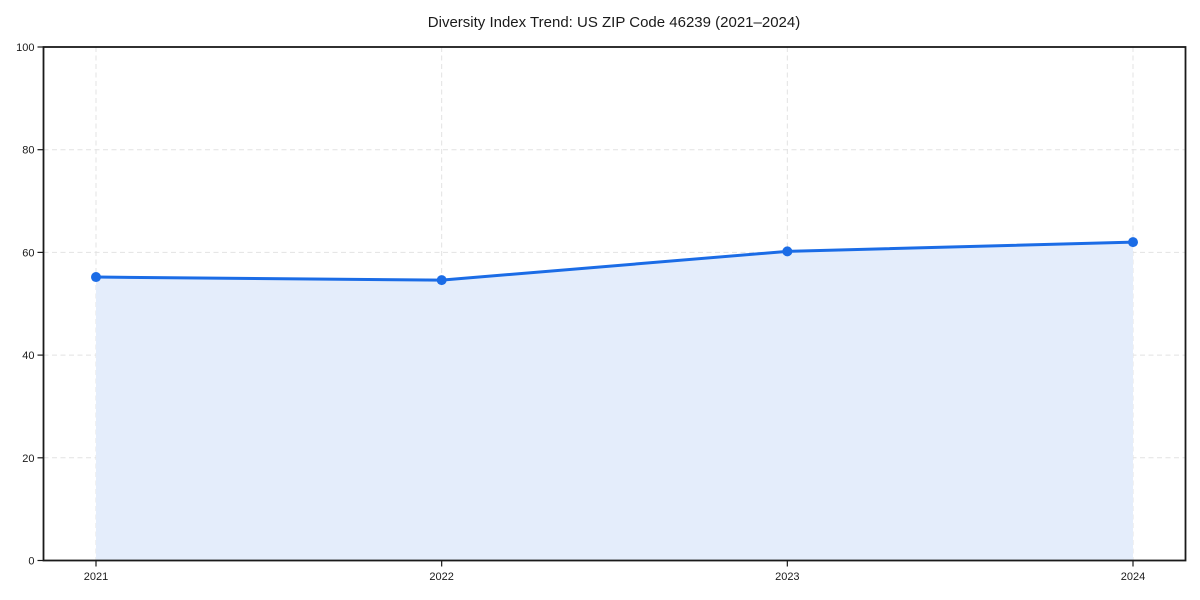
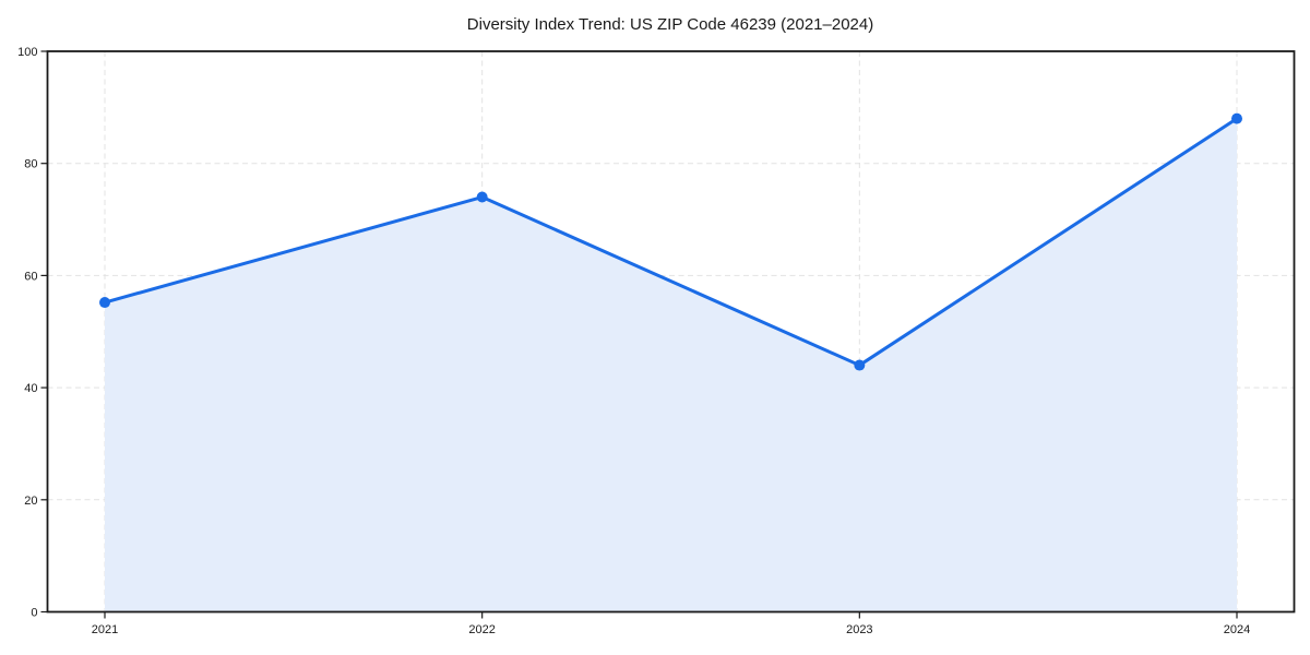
2022: 55 -> 74
2023: 60 -> 44
2024: 62 -> 88
